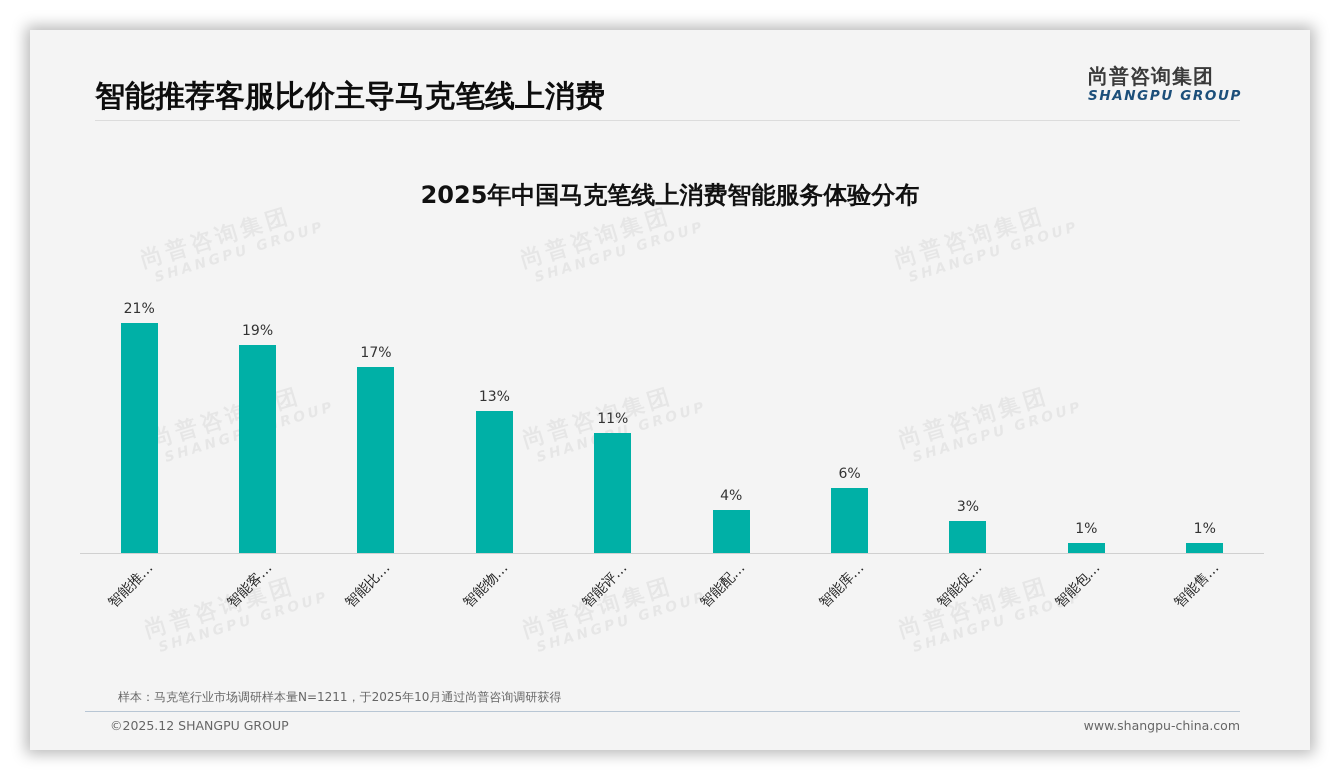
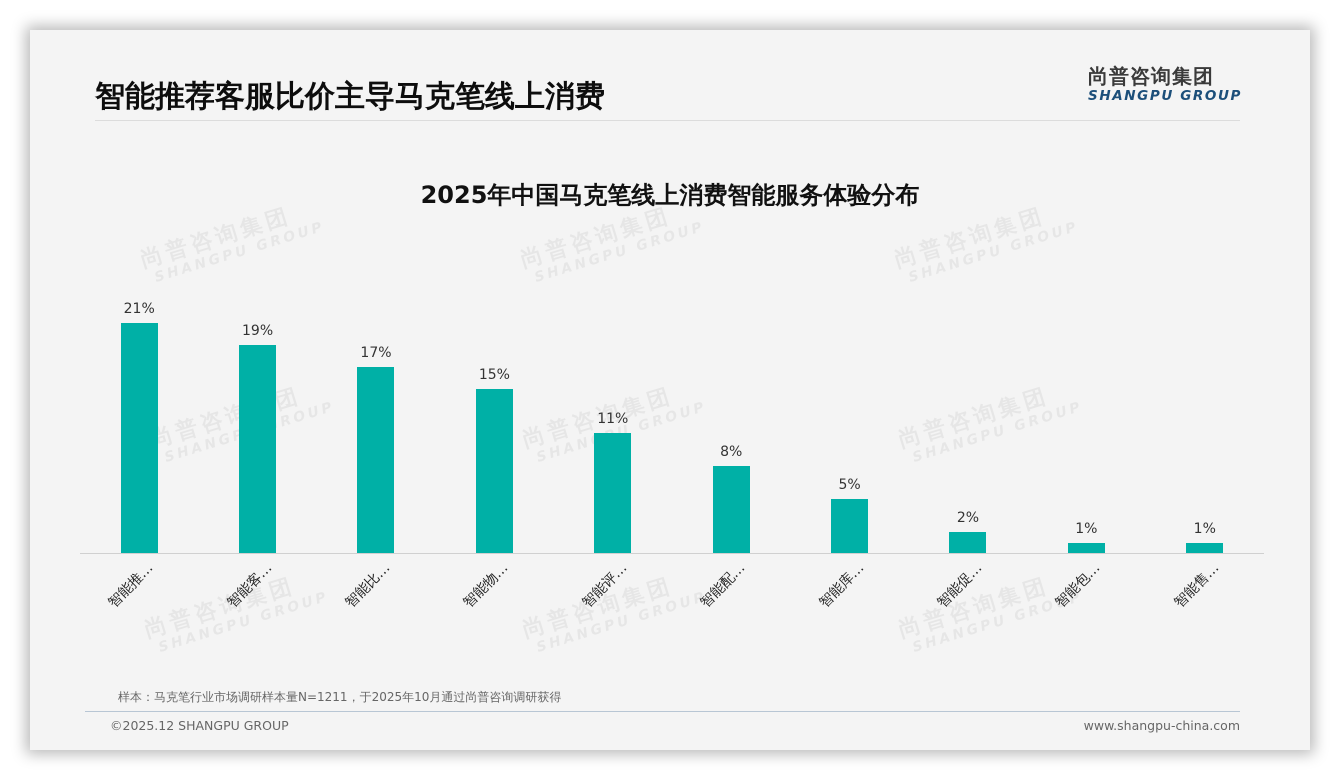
智能物…: 13% -> 15%
智能配…: 4% -> 8%
智能库…: 6% -> 5%
智能促…: 3% -> 2%
